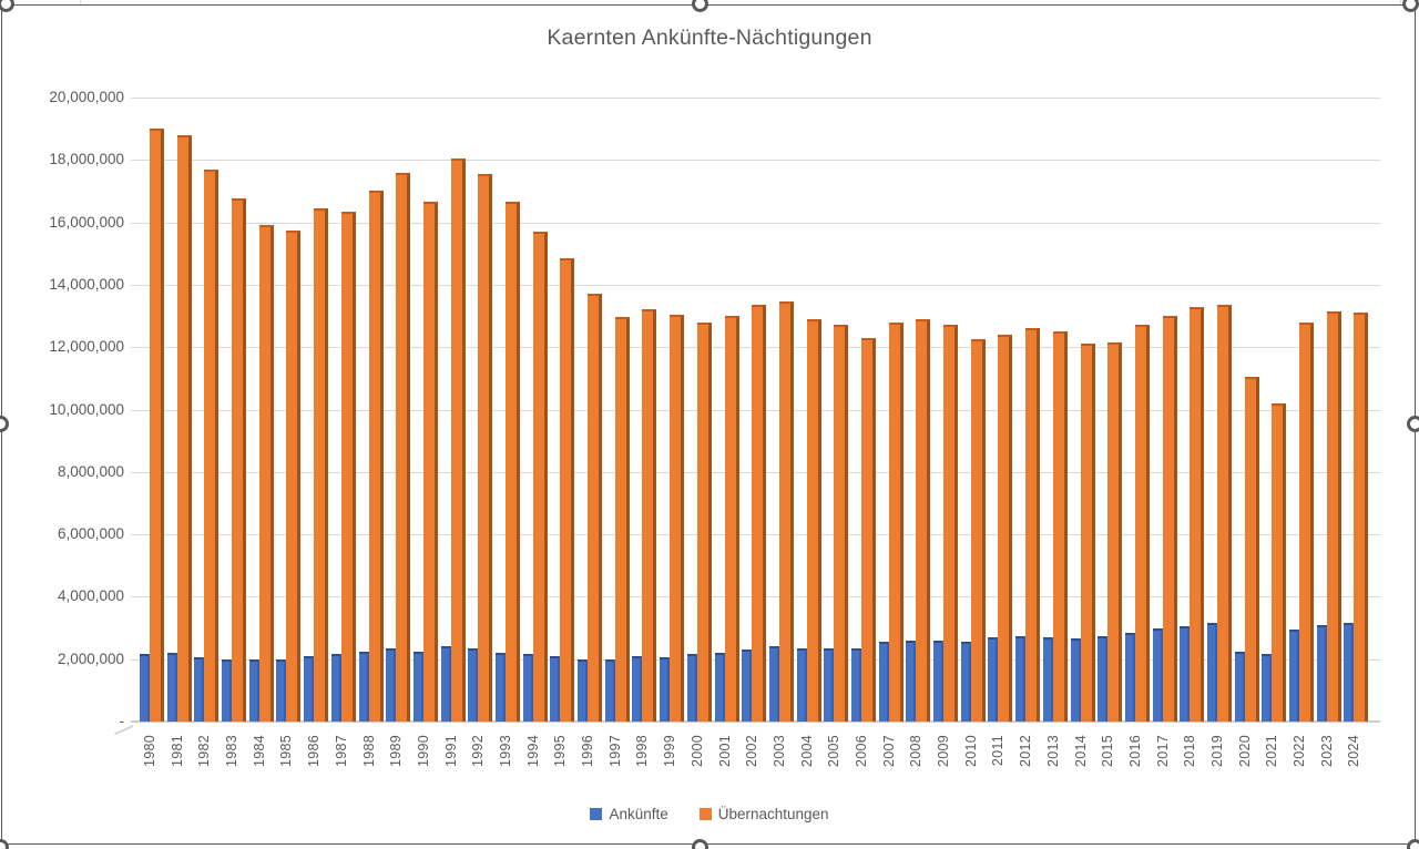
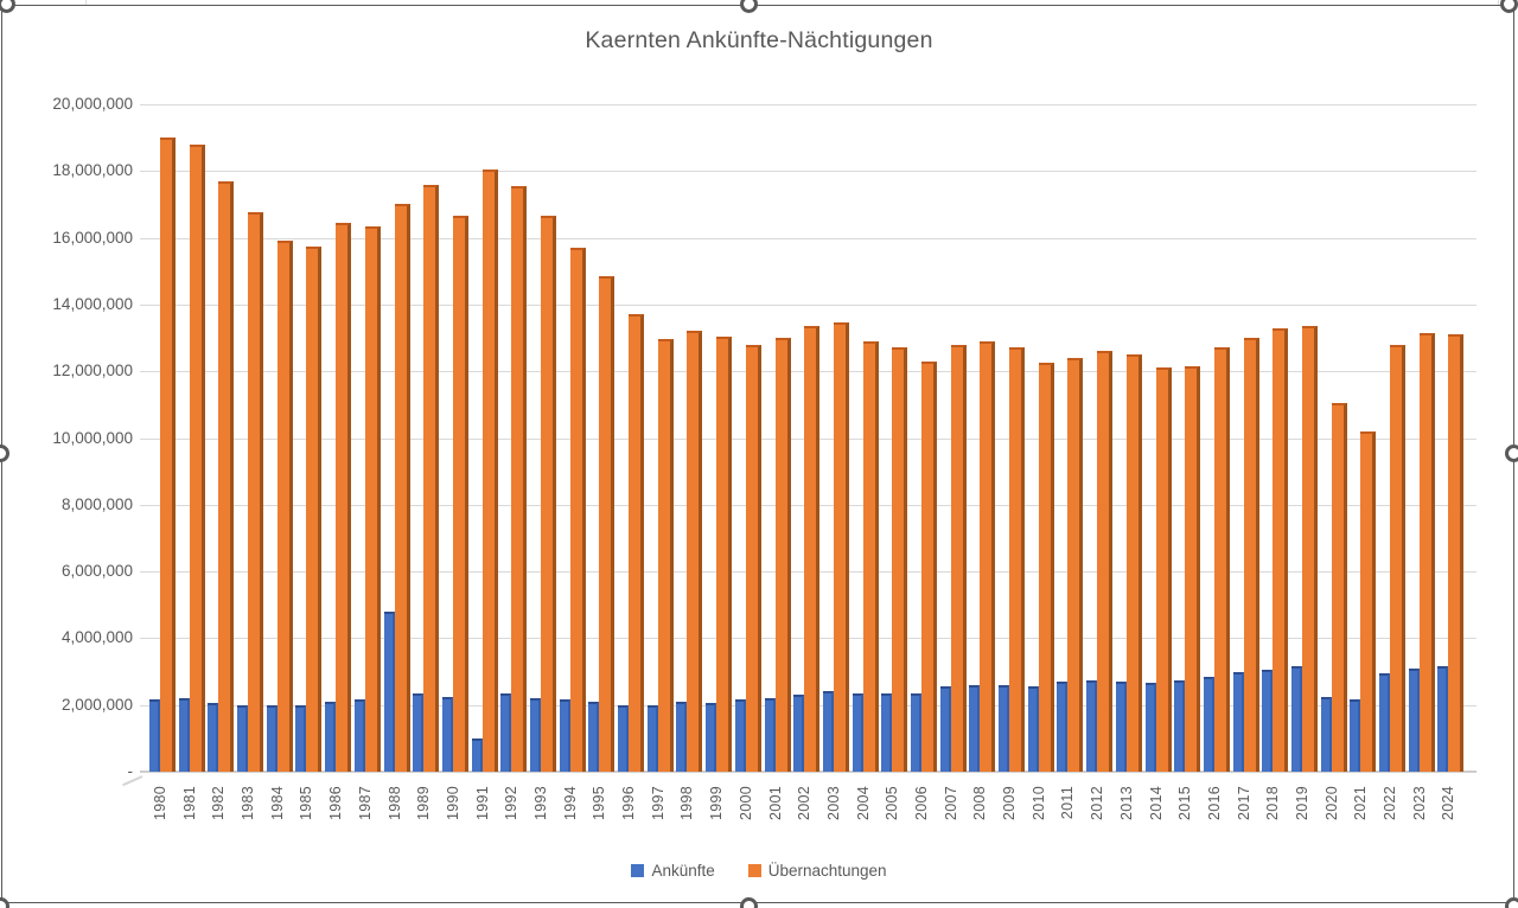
Ankünfte/1988: 2200000 -> 4800000
Ankünfte/1991: 2400000 -> 1000000
